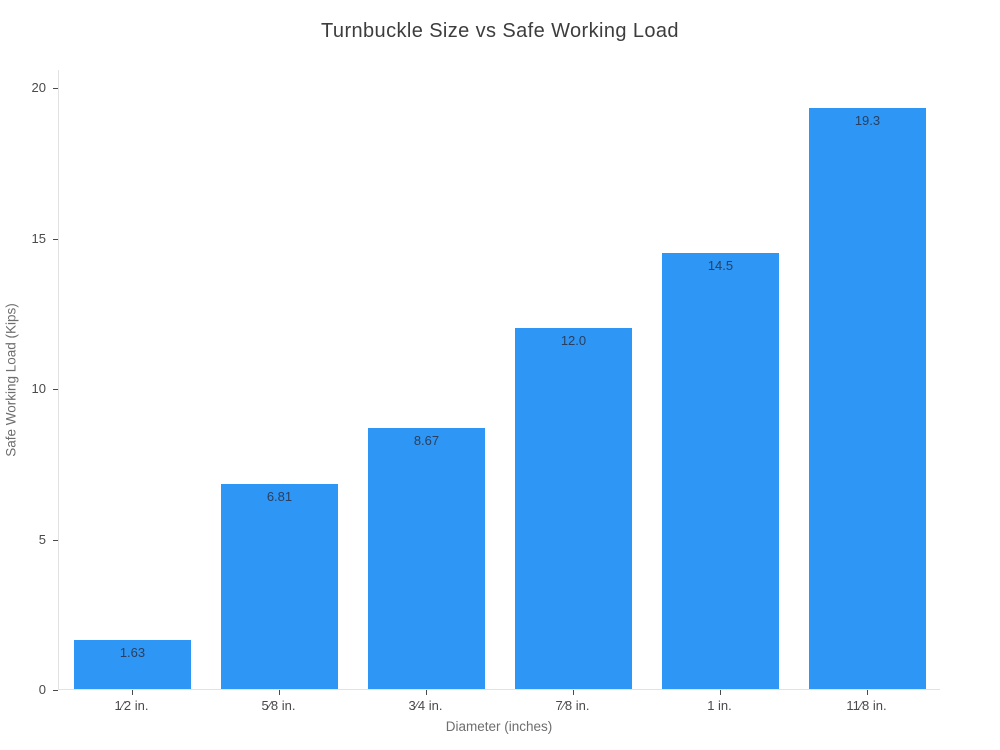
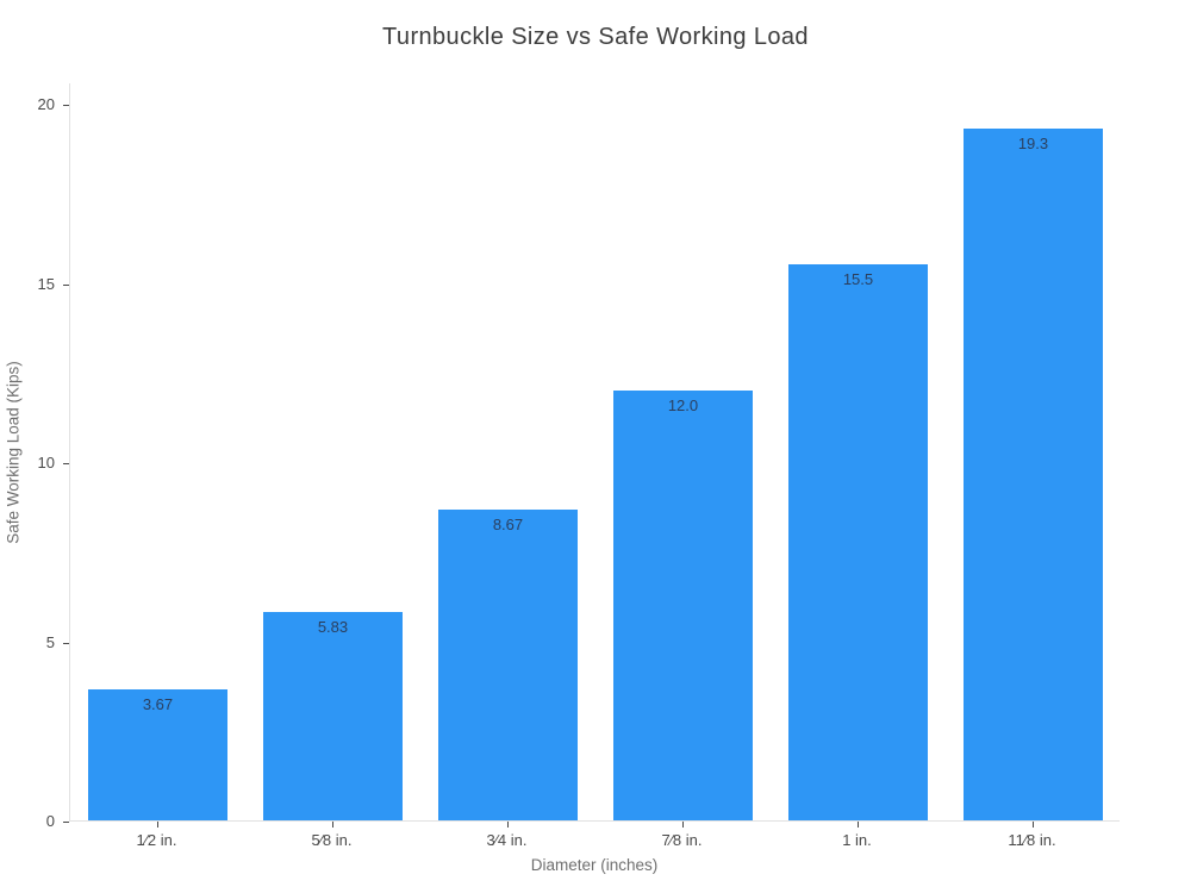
1⁄2 in.: 1.63 -> 3.67
5⁄8 in.: 6.81 -> 5.83
1 in.: 14.5 -> 15.5
